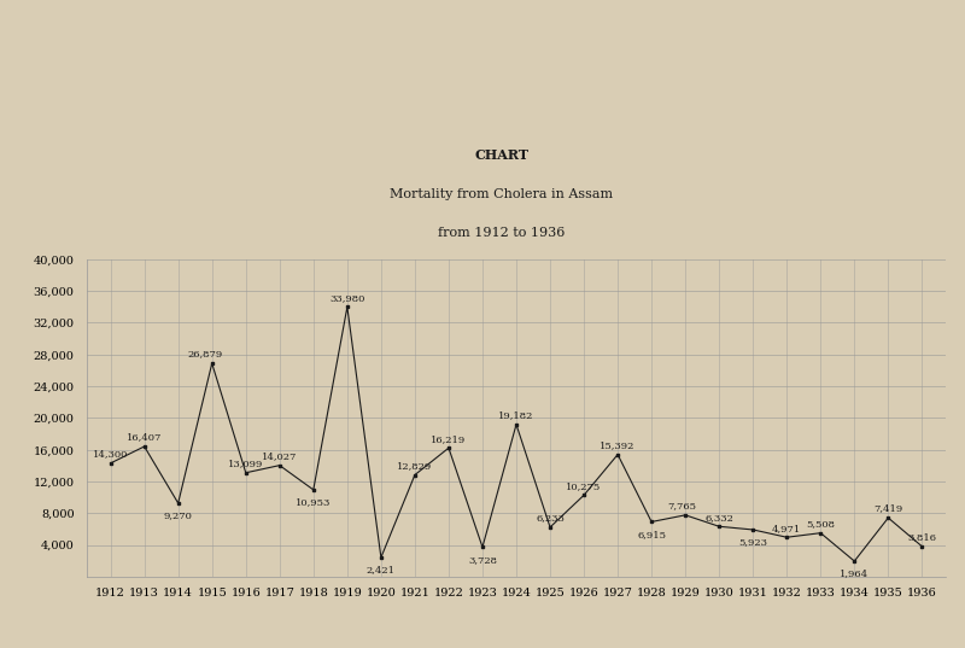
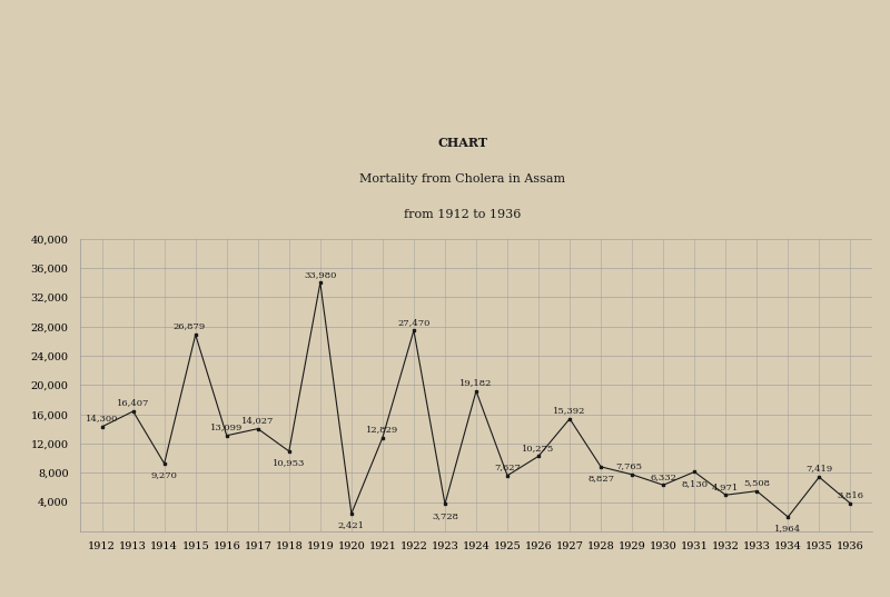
1922: 16,219 -> 27,470
1925: 6,233 -> 7,627
1928: 6,915 -> 8,827
1931: 5,923 -> 8,130
